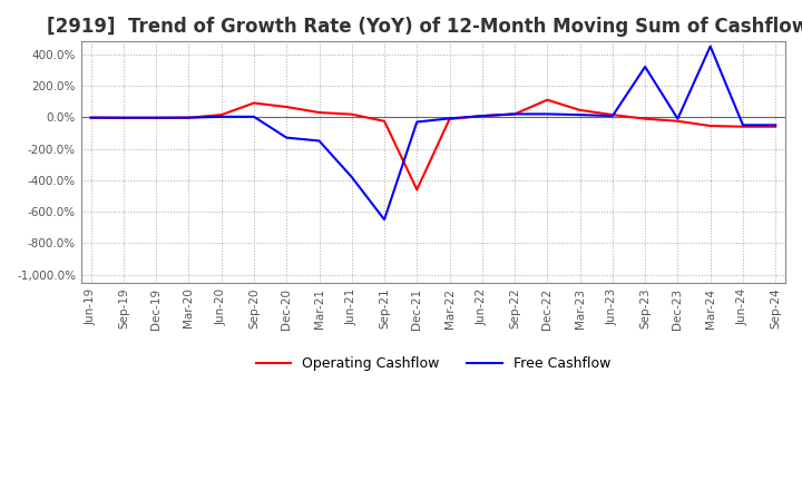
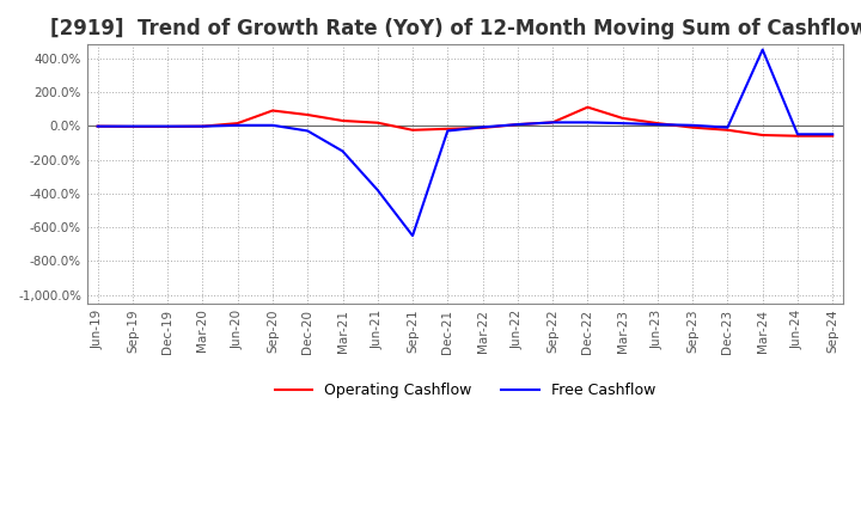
Free Cashflow/Dec-20: -130% -> -30%
Operating Cashflow/Dec-21: -460% -> -20%
Free Cashflow/Sep-23: 320% -> 0%
